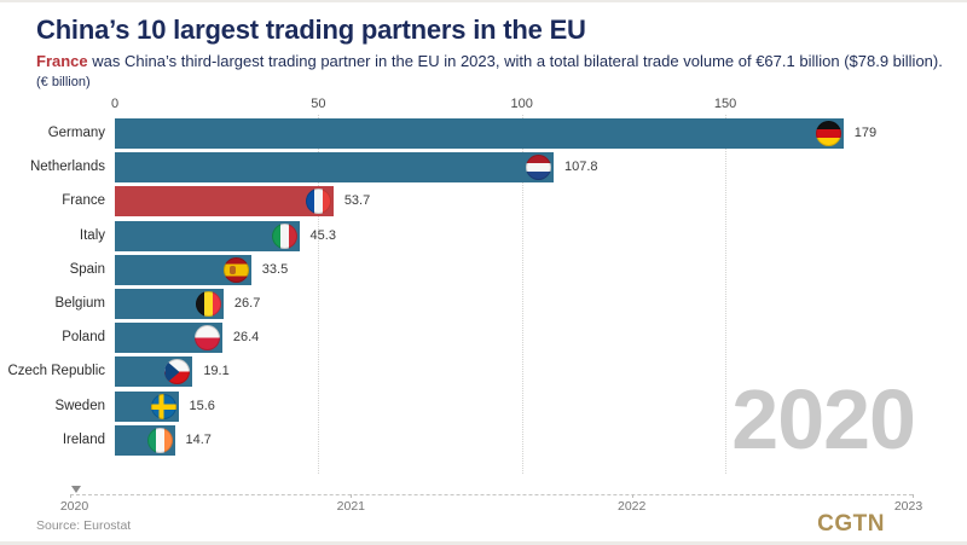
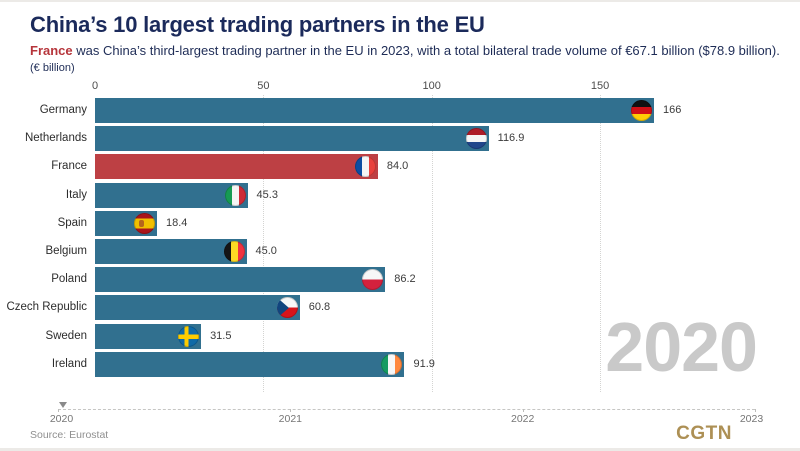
Germany: 179 -> 166
Netherlands: 107.8 -> 116.9
France: 53.7 -> 84.0
Spain: 33.5 -> 18.4
Belgium: 26.7 -> 45.0
Poland: 26.4 -> 86.2
Czech Republic: 19.1 -> 60.8
Sweden: 15.6 -> 31.5
Ireland: 14.7 -> 91.9
